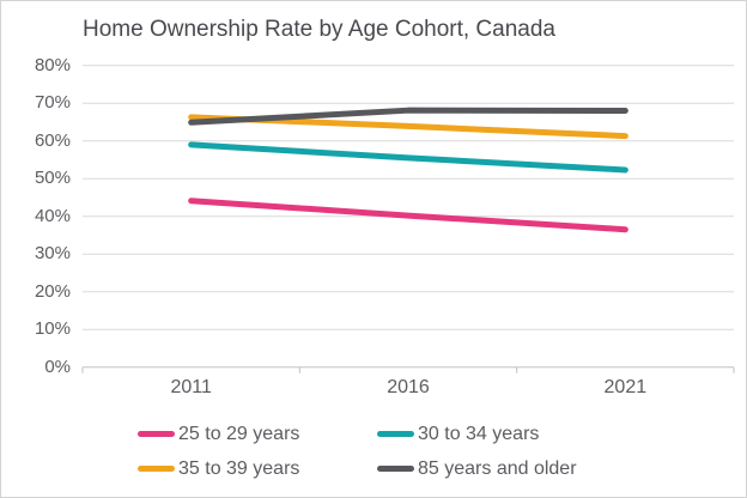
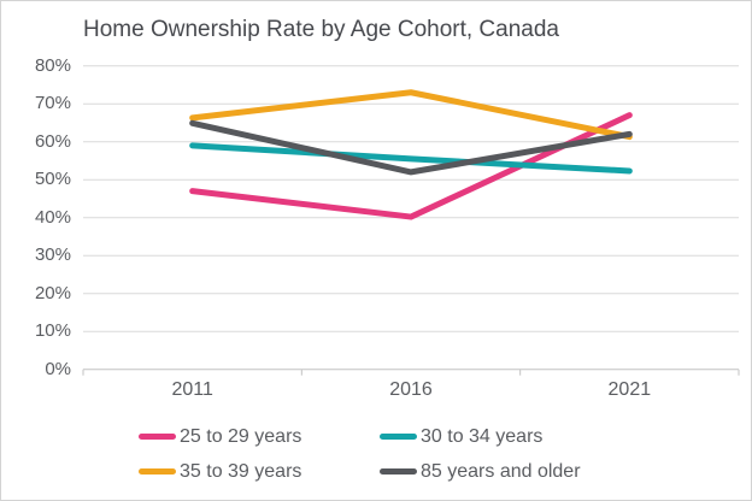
25 to 29 years/2011: 44% -> 47%
35 to 39 years/2016: 64% -> 73%
85 years and older/2016: 68% -> 52%
25 to 29 years/2021: 36% -> 67%
85 years and older/2021: 68% -> 62%
